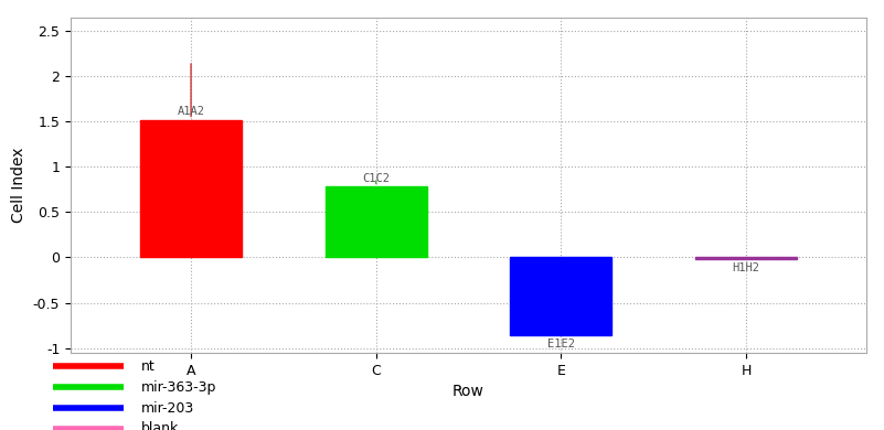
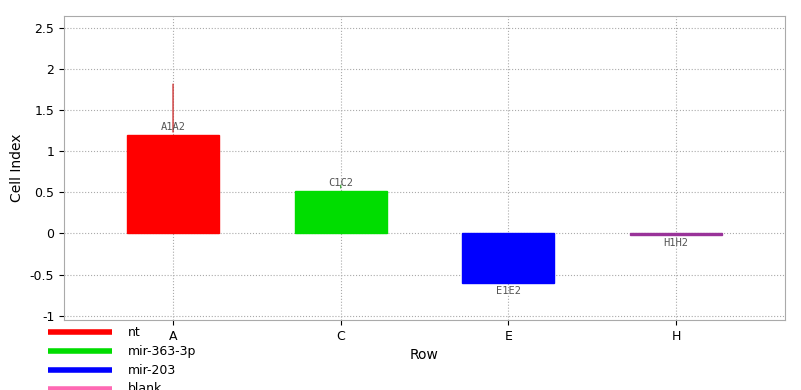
A: 1.52 -> 1.20
C: 0.78 -> 0.52
E: -0.86 -> -0.60
